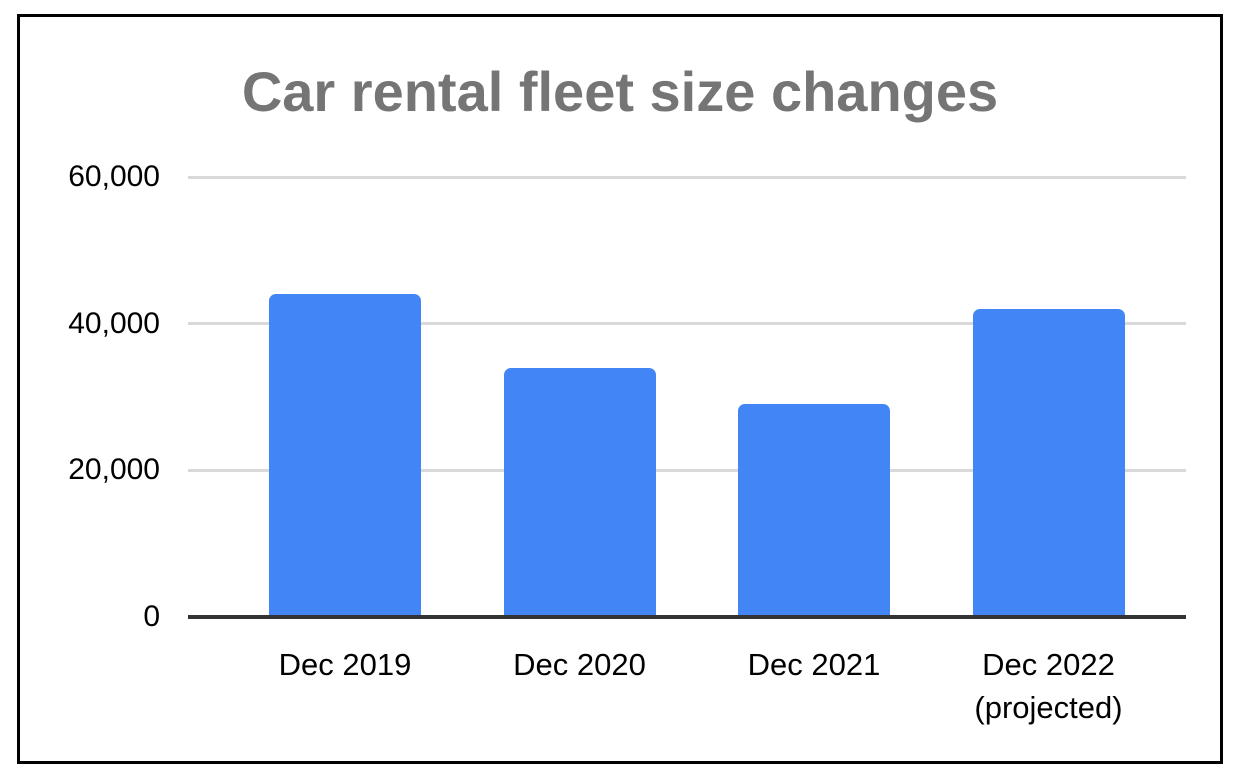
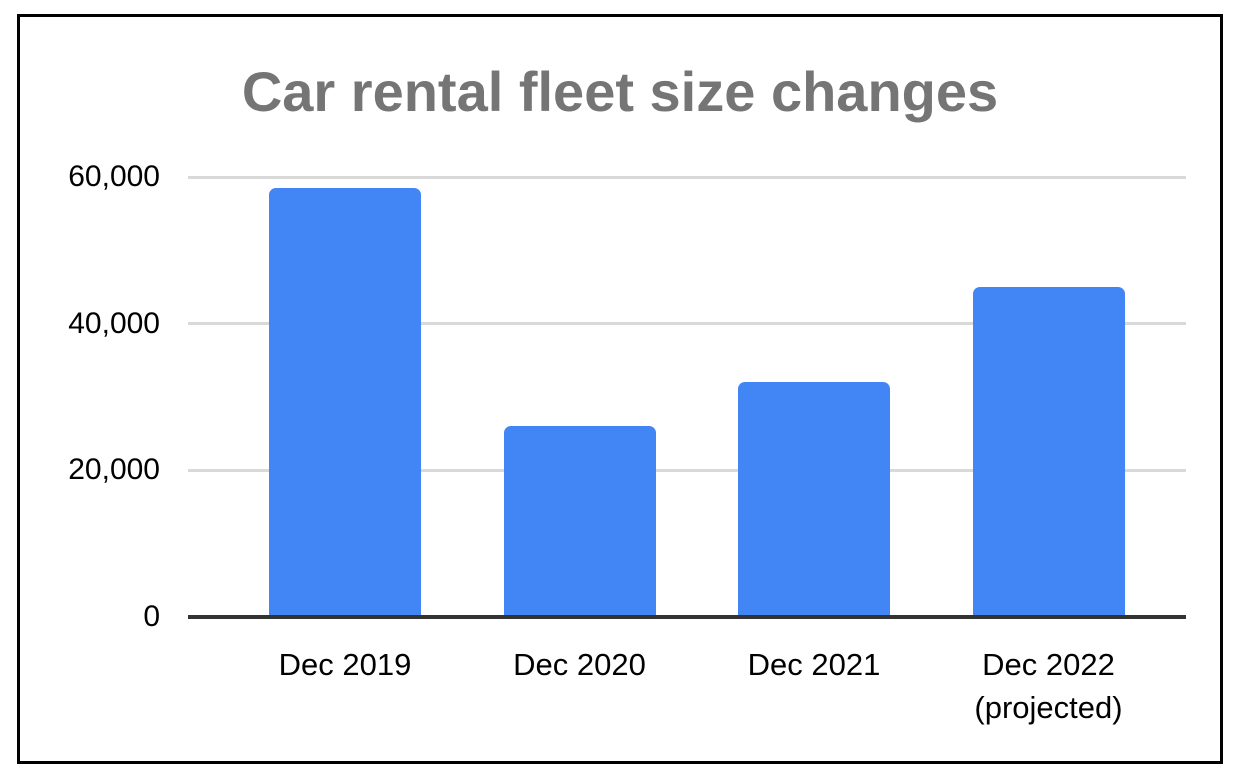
Dec 2019: 44000 -> 58000
Dec 2020: 34000 -> 26000
Dec 2021: 29000 -> 32000
Dec 2022 (projected): 42000 -> 45000
